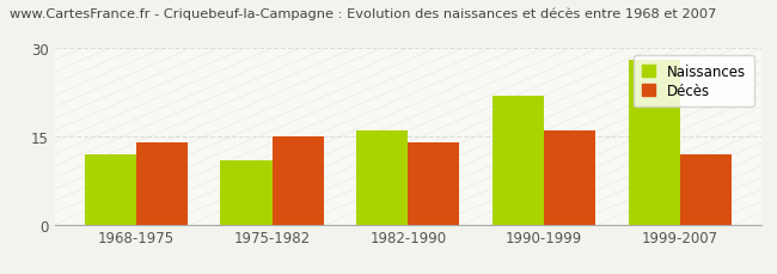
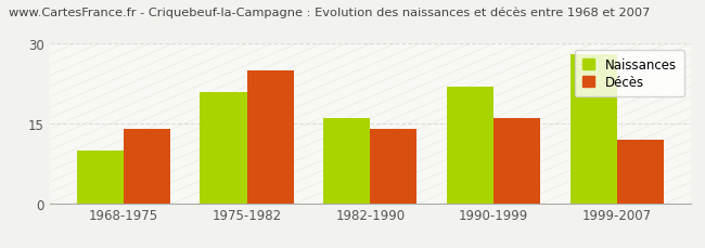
Naissances/1968-1975: 12 -> 10
Naissances/1975-1982: 11 -> 21
Décès/1975-1982: 15 -> 25
